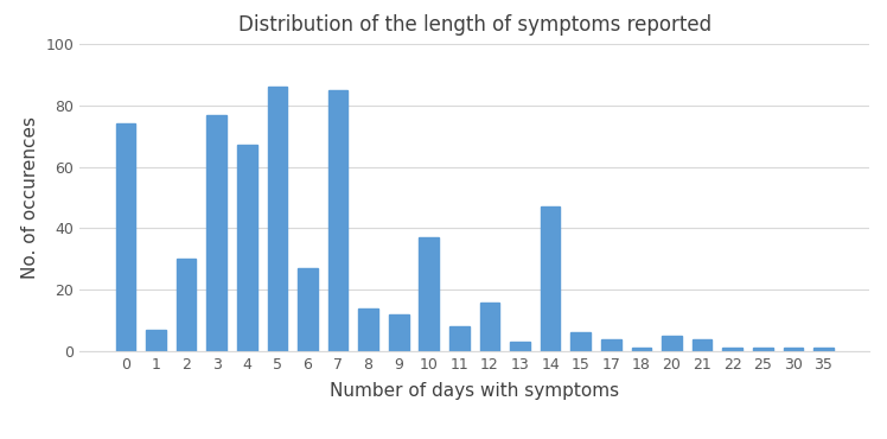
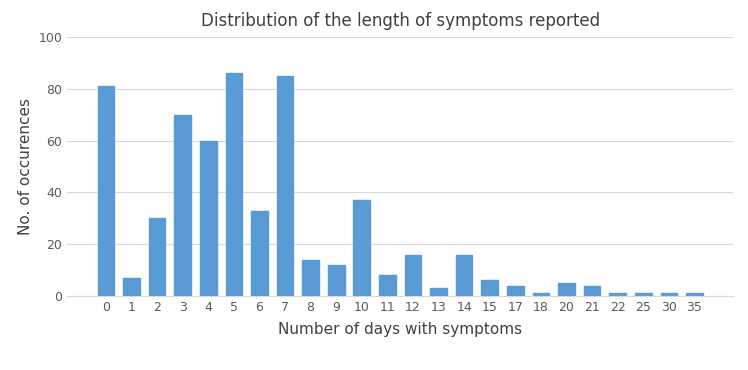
0: 74 -> 81
3: 77 -> 70
4: 67 -> 60
6: 27 -> 33
14: 47 -> 16
